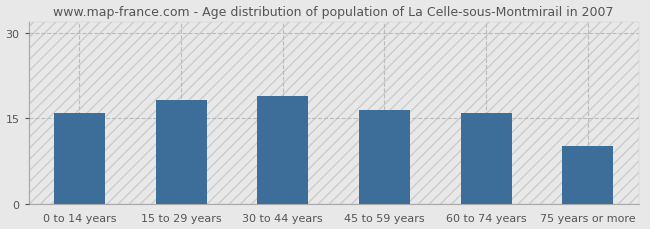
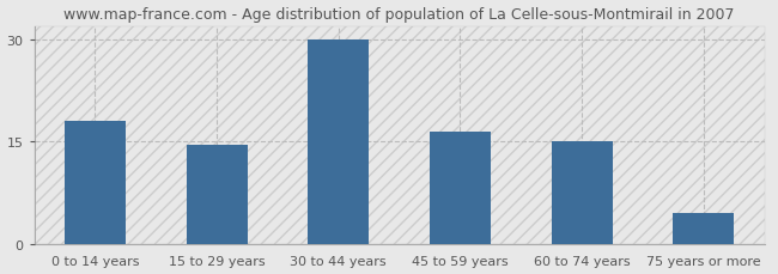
0 to 14 years: 16.0 -> 18.0
15 to 29 years: 18.2 -> 14.5
30 to 44 years: 19.0 -> 30.0
60 to 74 years: 16.0 -> 15.0
75 years or more: 10.2 -> 4.5
